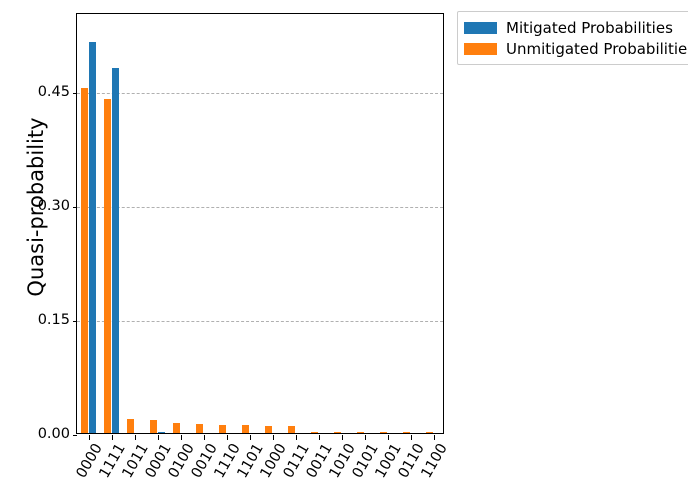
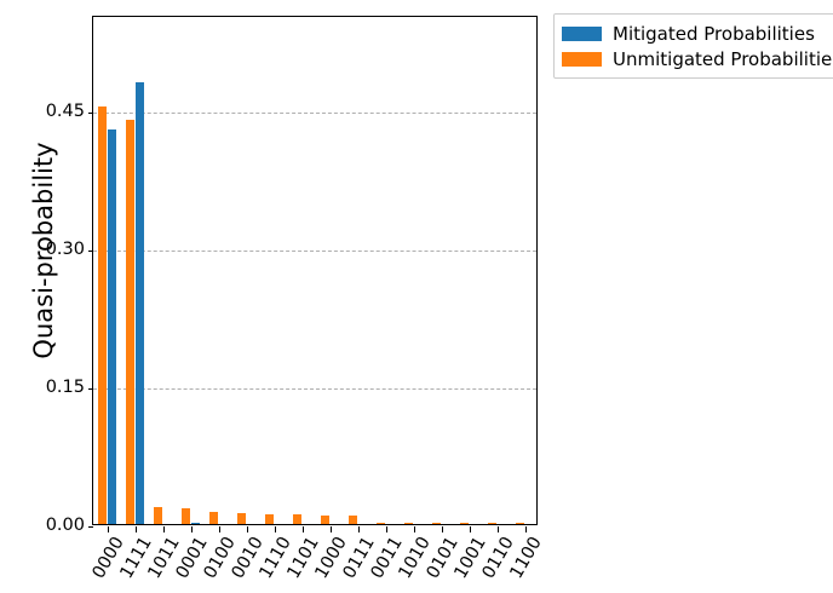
Mitigated Probabilities/0000: 0.52 -> 0.43
